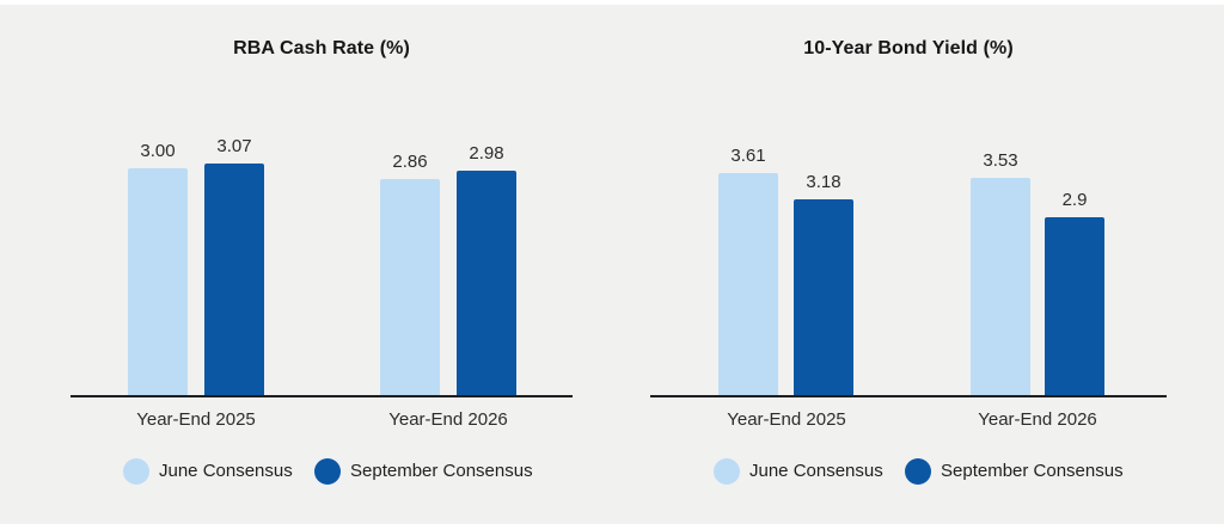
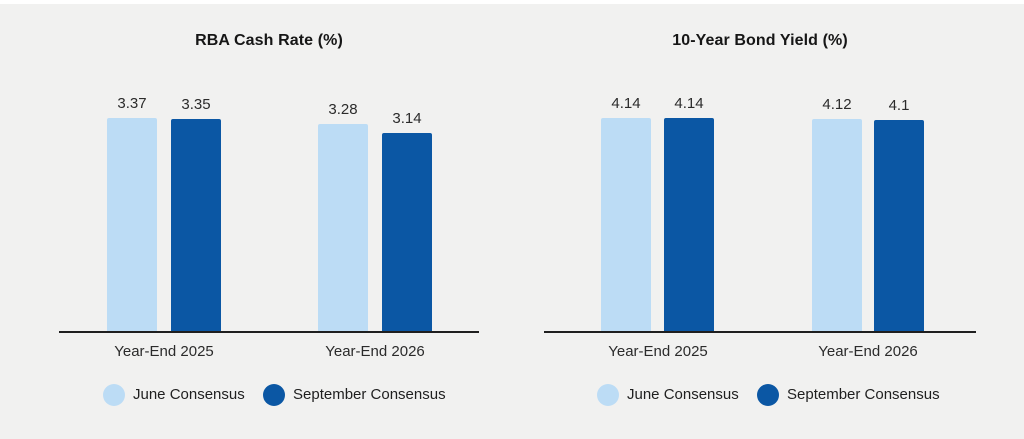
RBA Cash Rate (%)/June Consensus/Year-End 2025: 3.00 -> 3.37
RBA Cash Rate (%)/September Consensus/Year-End 2025: 3.07 -> 3.35
RBA Cash Rate (%)/June Consensus/Year-End 2026: 2.86 -> 3.28
RBA Cash Rate (%)/September Consensus/Year-End 2026: 2.98 -> 3.14
10-Year Bond Yield (%)/June Consensus/Year-End 2025: 3.61 -> 4.14
10-Year Bond Yield (%)/September Consensus/Year-End 2025: 3.18 -> 4.14
10-Year Bond Yield (%)/June Consensus/Year-End 2026: 3.53 -> 4.12
10-Year Bond Yield (%)/September Consensus/Year-End 2026: 2.9 -> 4.1
